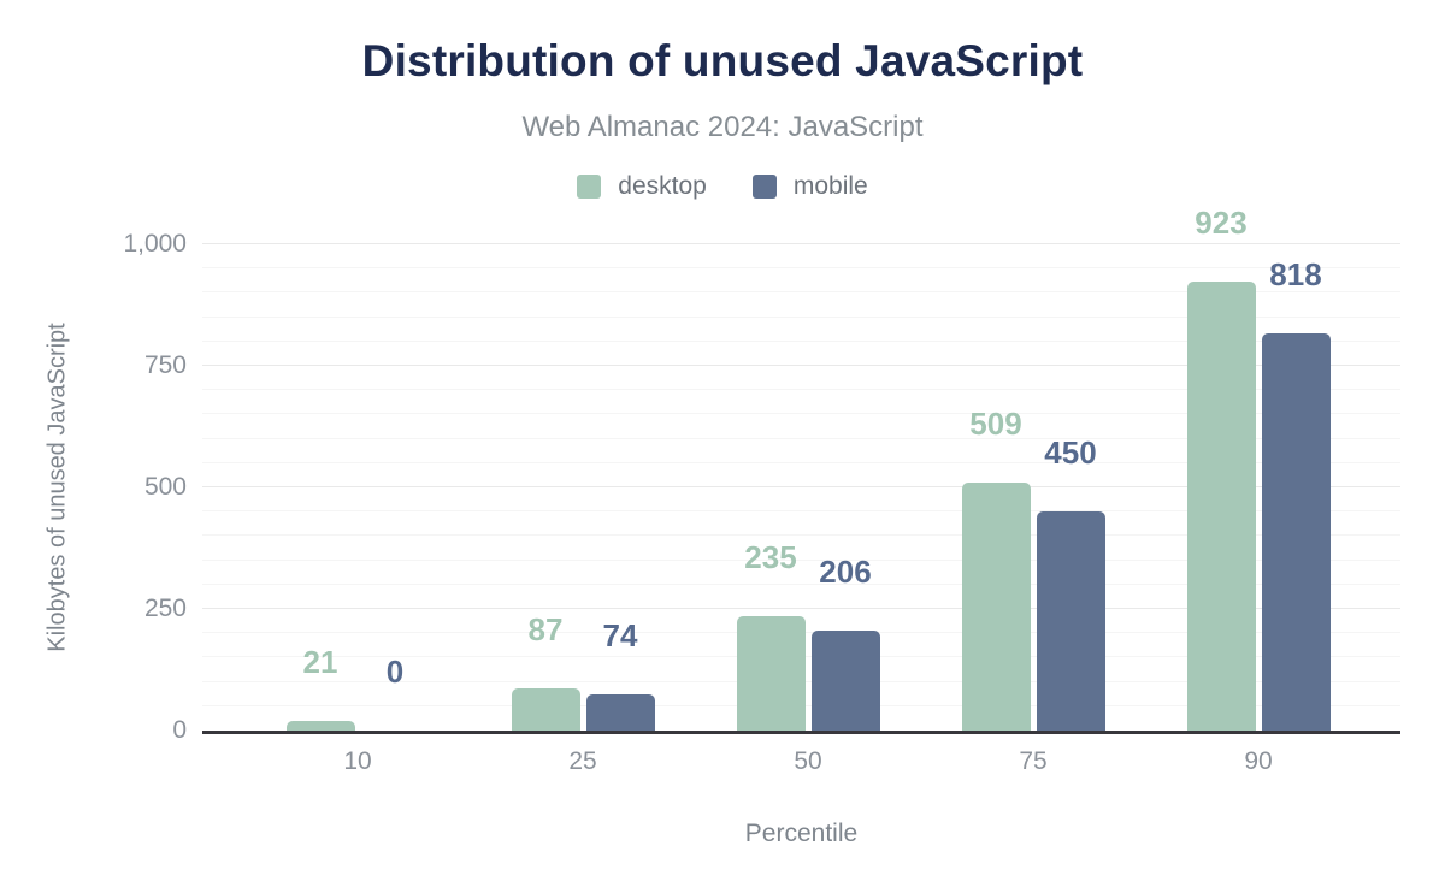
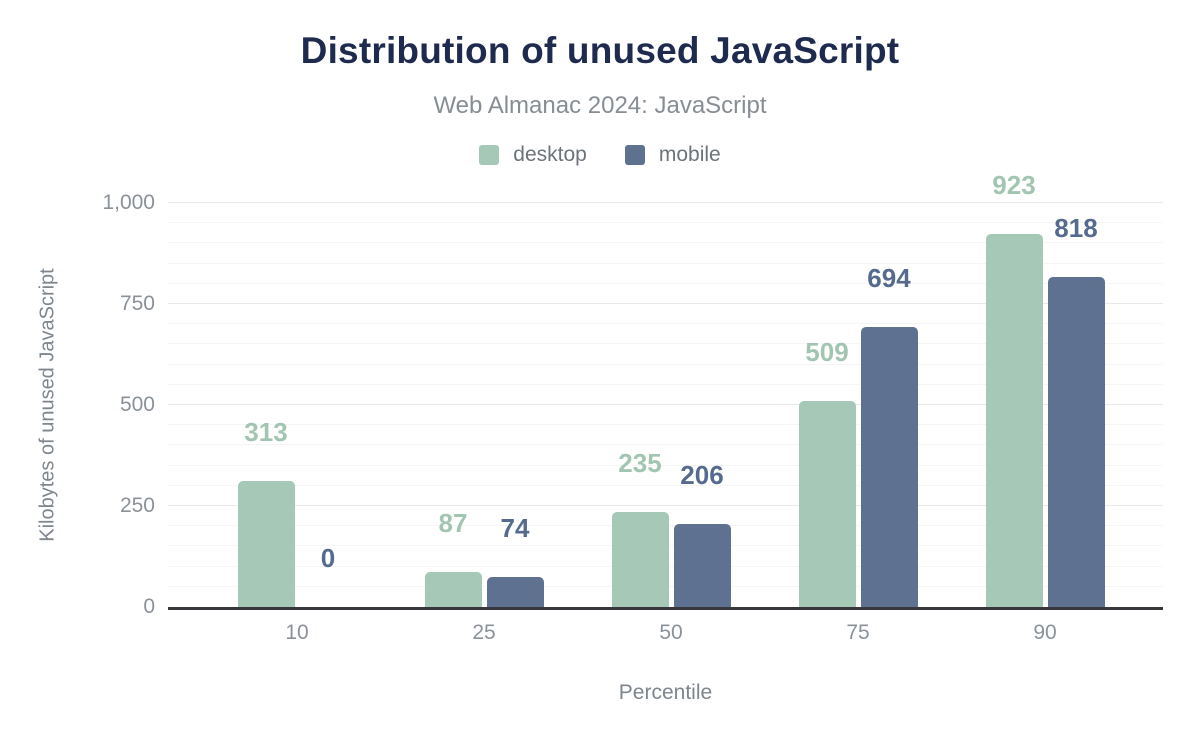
desktop/10: 21 -> 313
mobile/75: 450 -> 694
